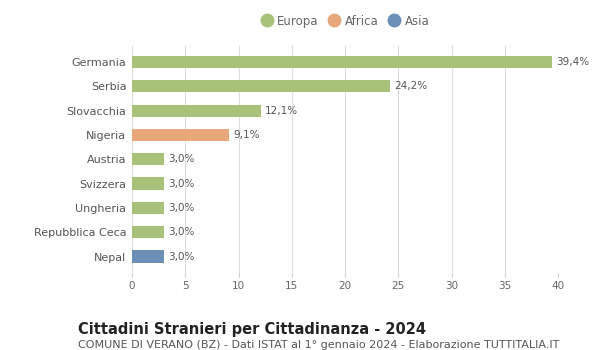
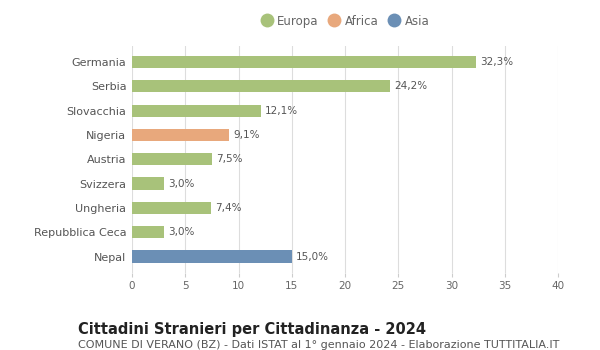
Germania: 39,4% -> 32,3%
Austria: 3,0% -> 7,5%
Ungheria: 3,0% -> 7,4%
Nepal: 3,0% -> 15,0%
